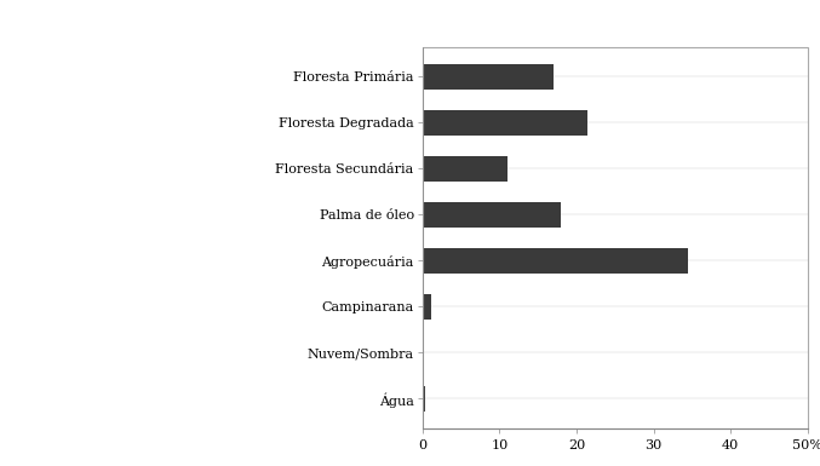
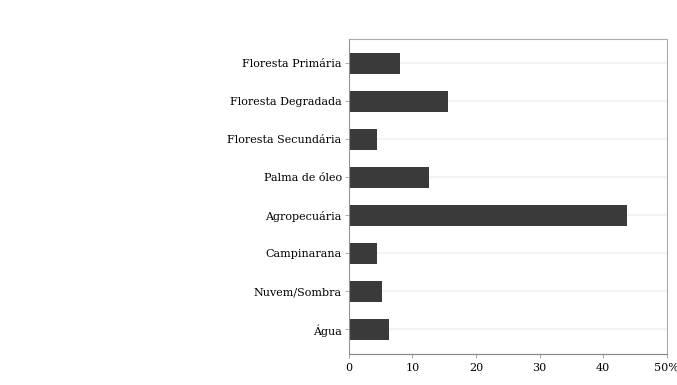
Floresta Primária: 17.0 -> 8.0
Floresta Degradada: 21.5 -> 15.6
Floresta Secundária: 11.0 -> 4.4
Palma de óleo: 18.0 -> 12.6
Agropecuária: 34.5 -> 43.8
Campinarana: 1.2 -> 4.4
Nuvem/Sombra: 0.1 -> 5.2
Água: 0.4 -> 6.4
